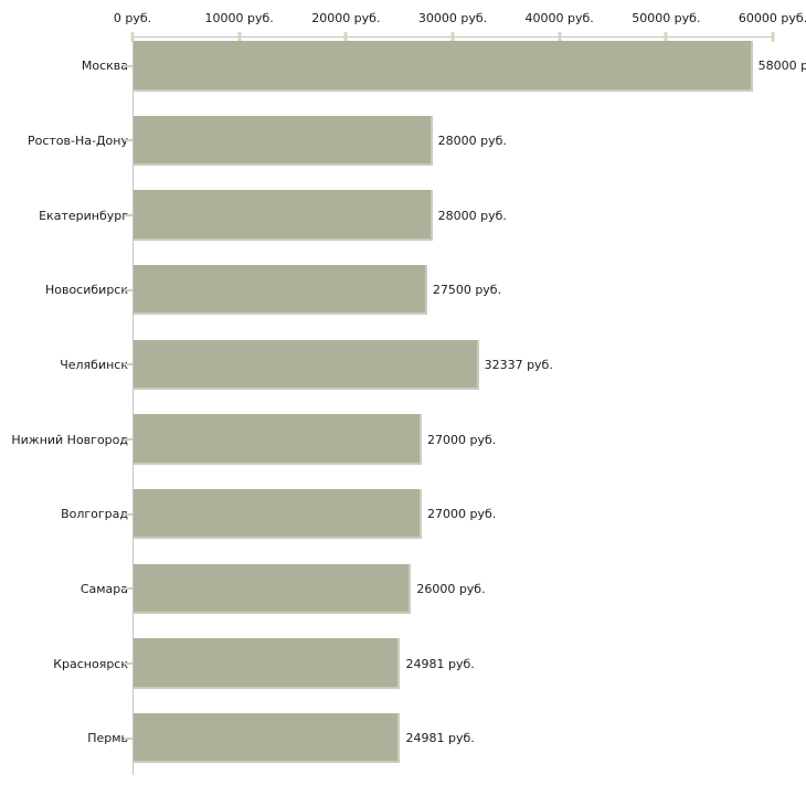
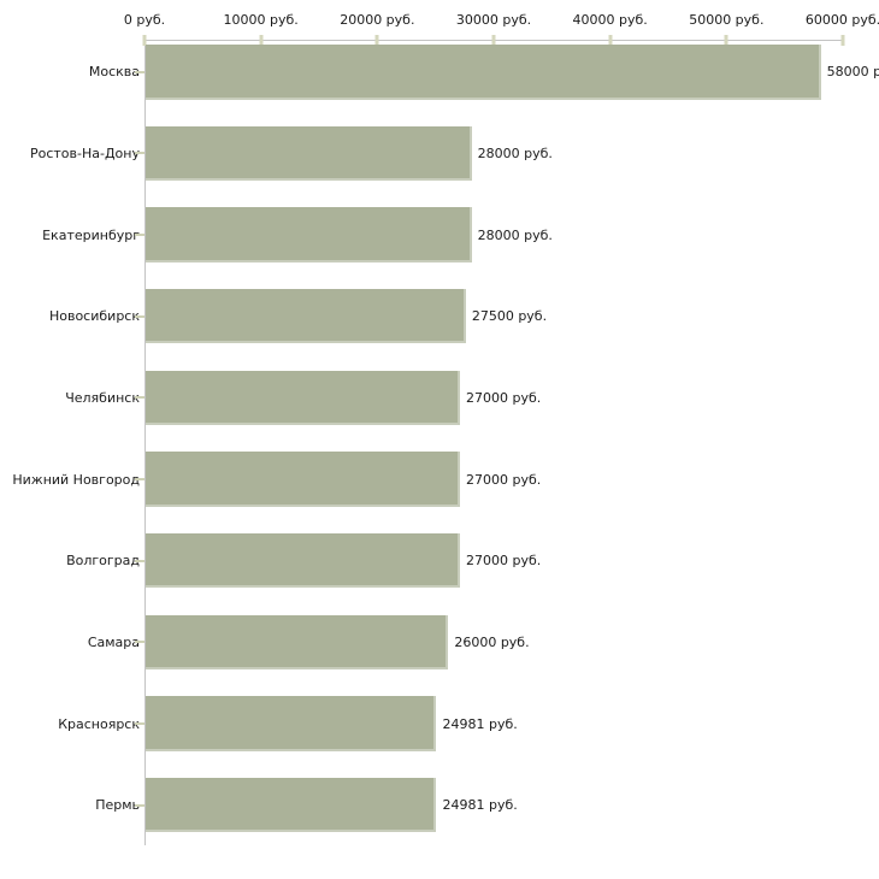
Челябинск: 32337 -> 27000
